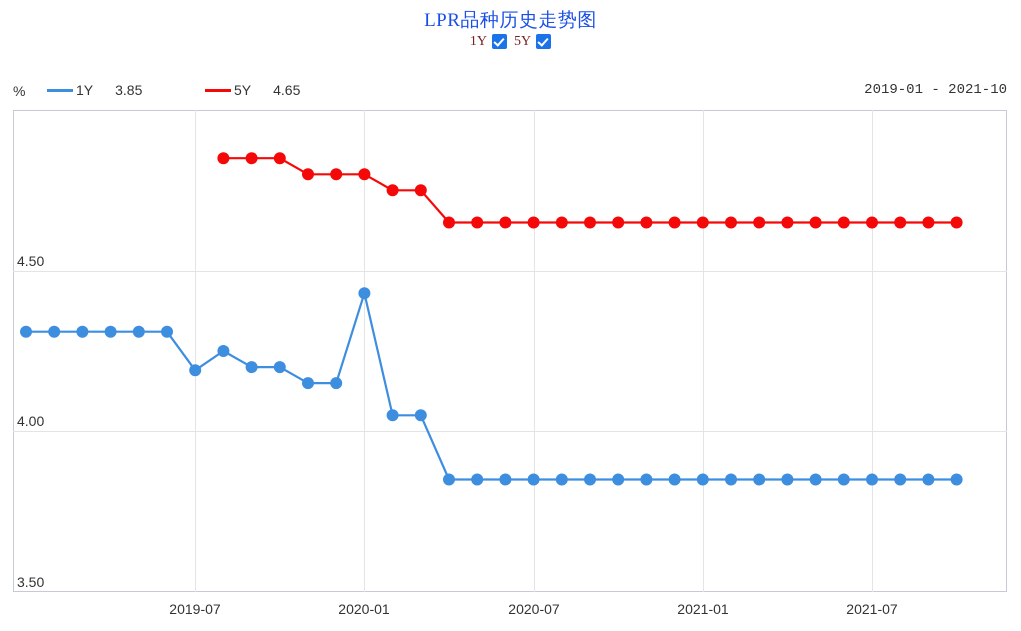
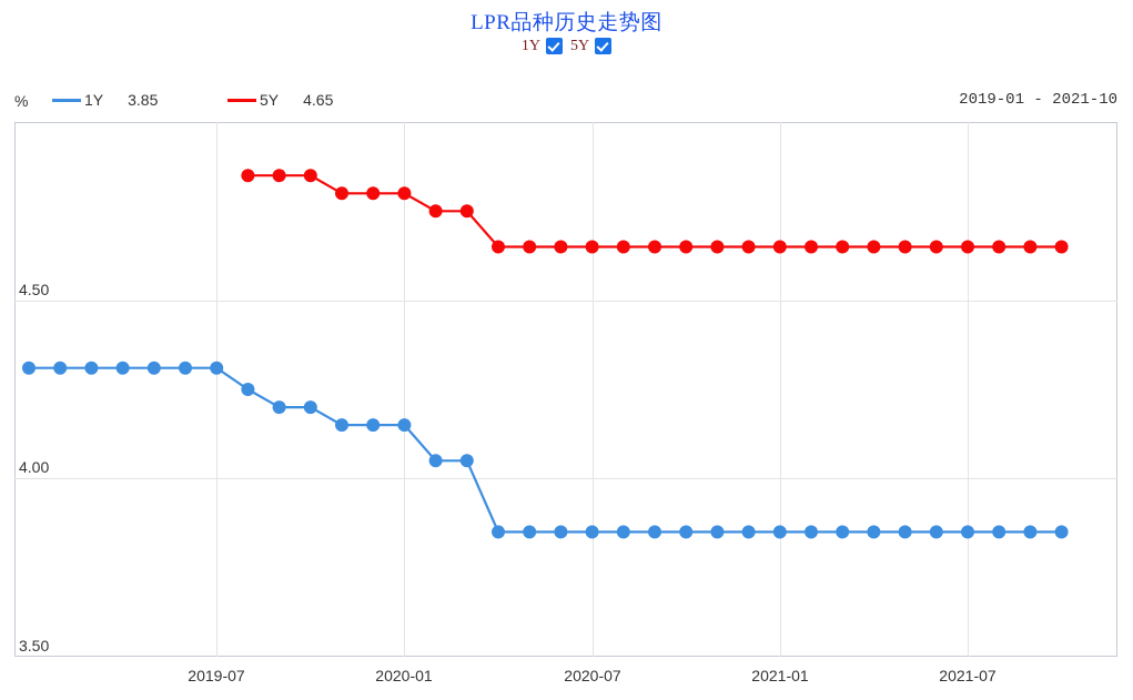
1Y/2019-07: 4.19 -> 4.31
1Y/2020-01: 4.43 -> 4.15
